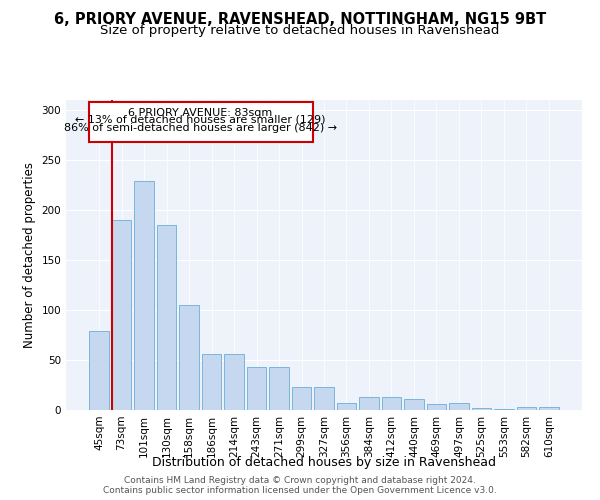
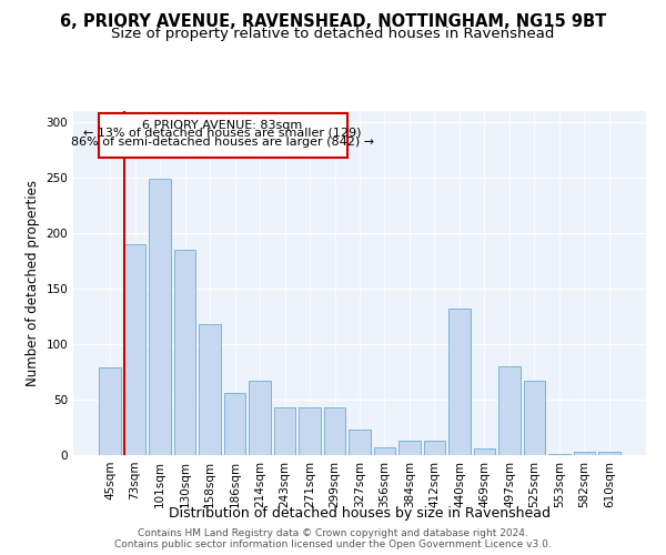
101sqm: 229 -> 249
158sqm: 105 -> 118
214sqm: 56 -> 67
299sqm: 23 -> 43
440sqm: 11 -> 132
497sqm: 7 -> 80
525sqm: 2 -> 67
